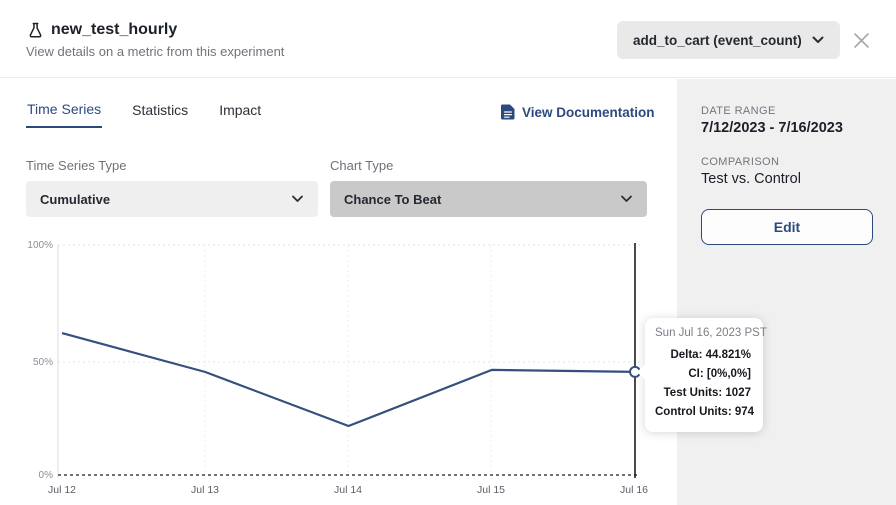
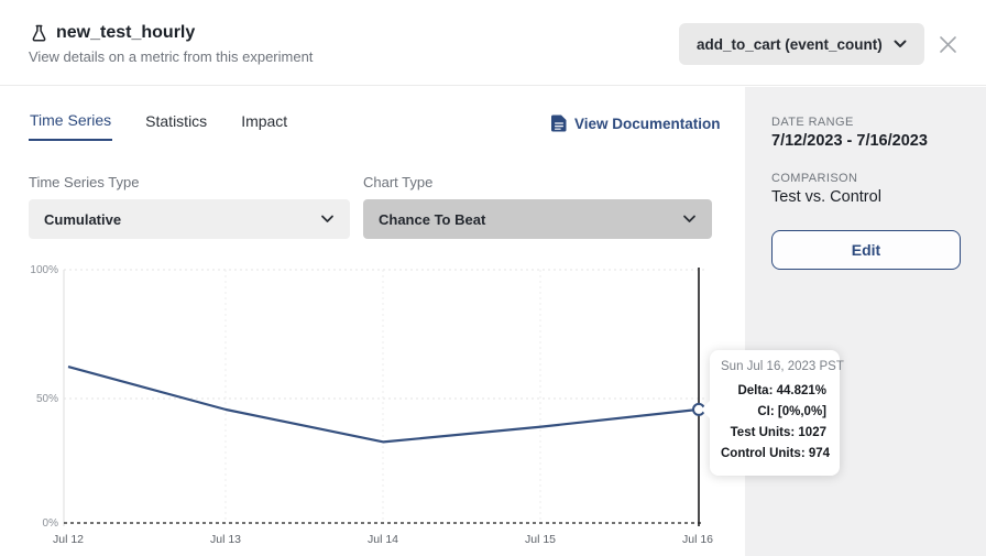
Jul 14: 21% -> 32%
Jul 15: 46% -> 38%
